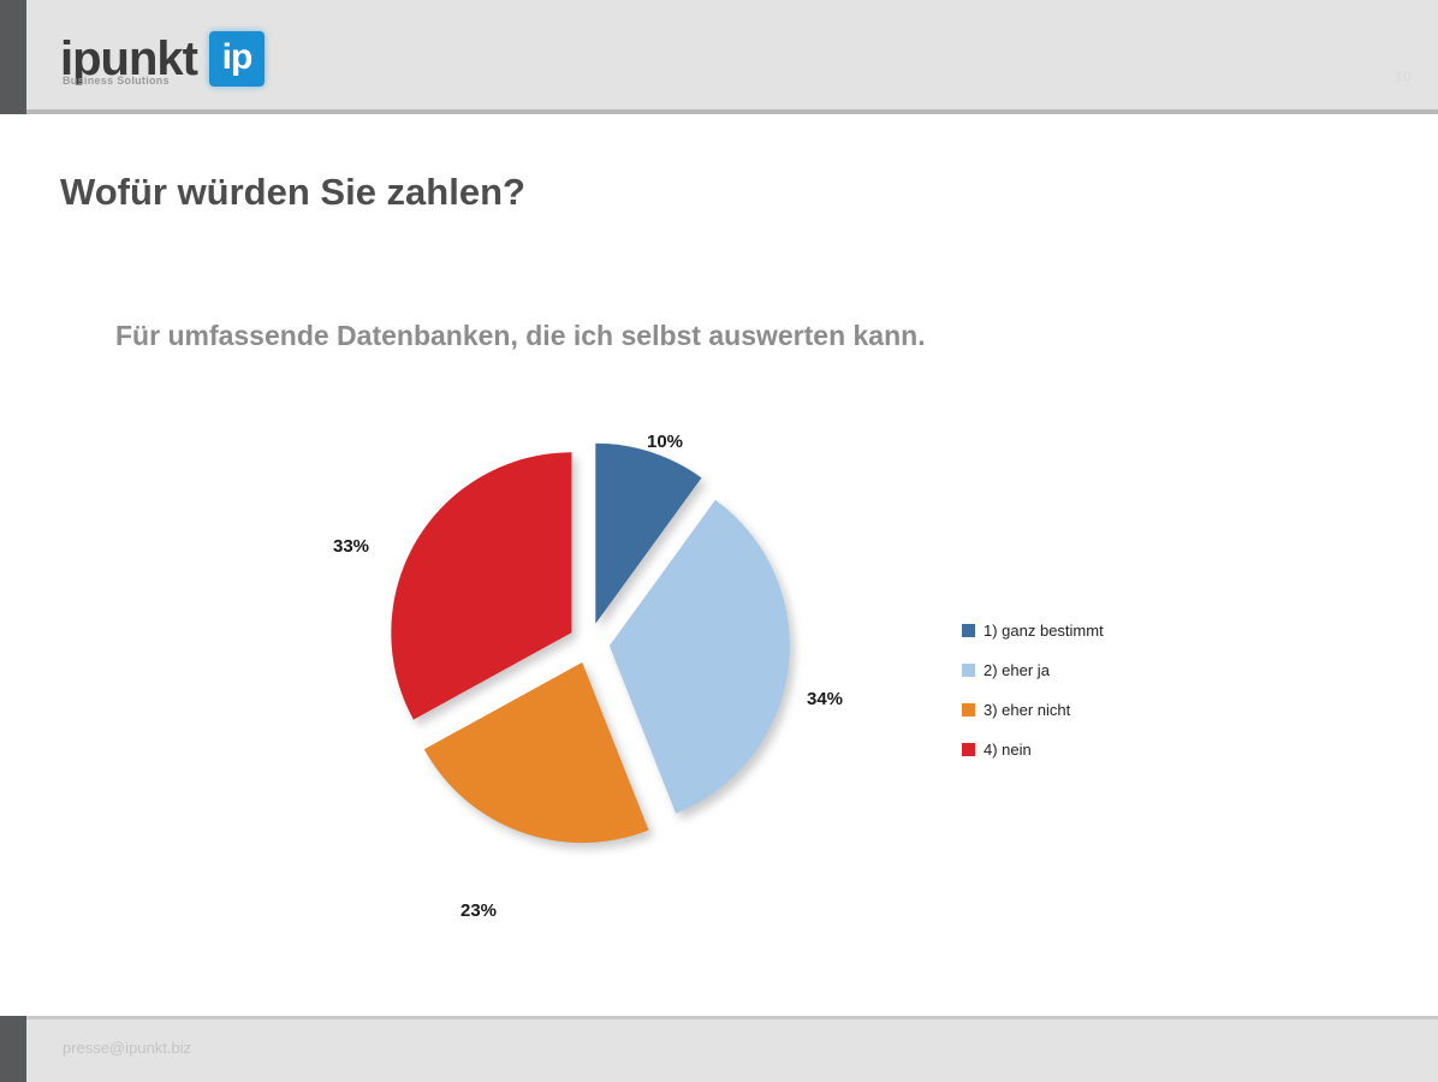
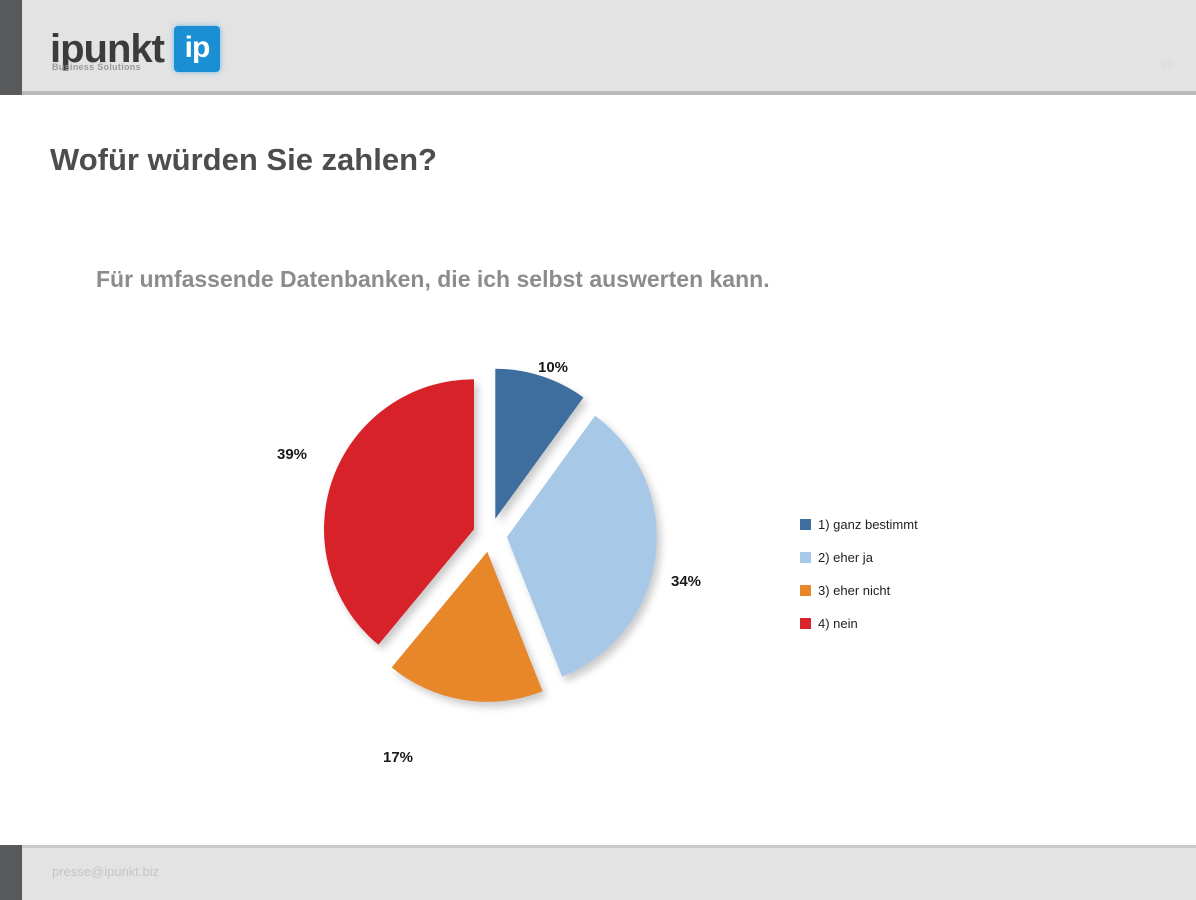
3) eher nicht: 23% -> 17%
4) nein: 33% -> 39%
